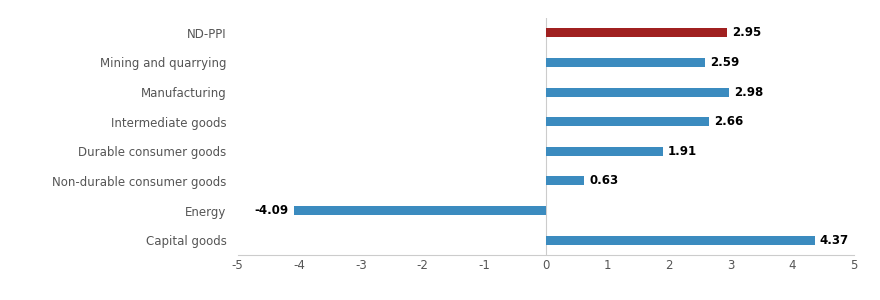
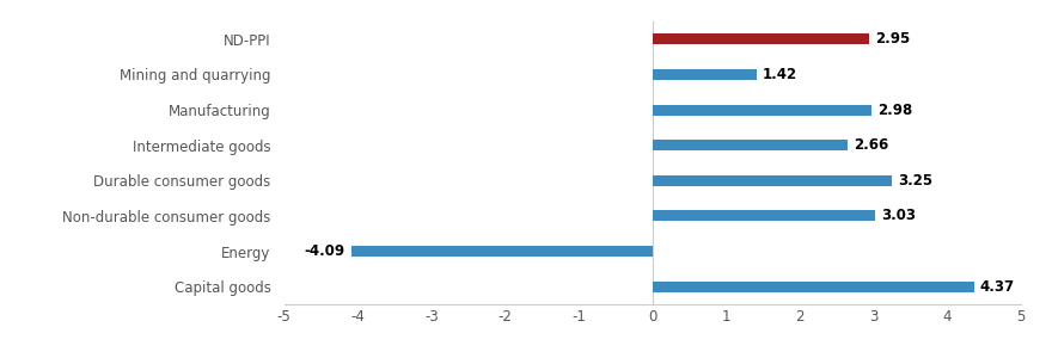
Mining and quarrying: 2.59 -> 1.42
Durable consumer goods: 1.91 -> 3.25
Non-durable consumer goods: 0.63 -> 3.03
